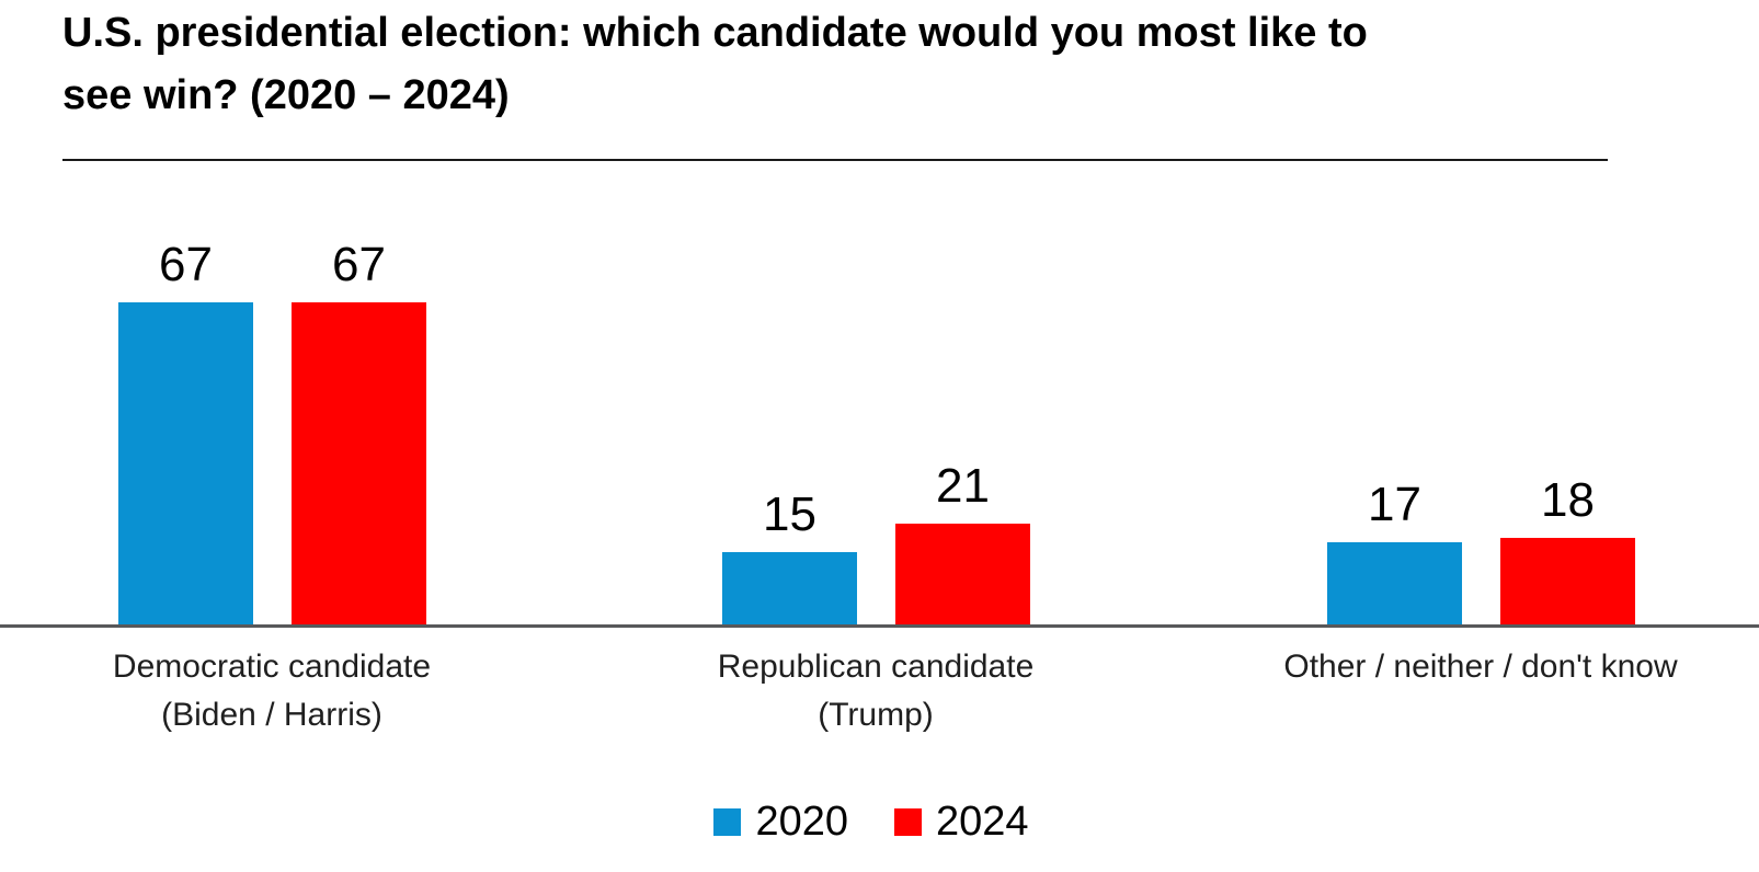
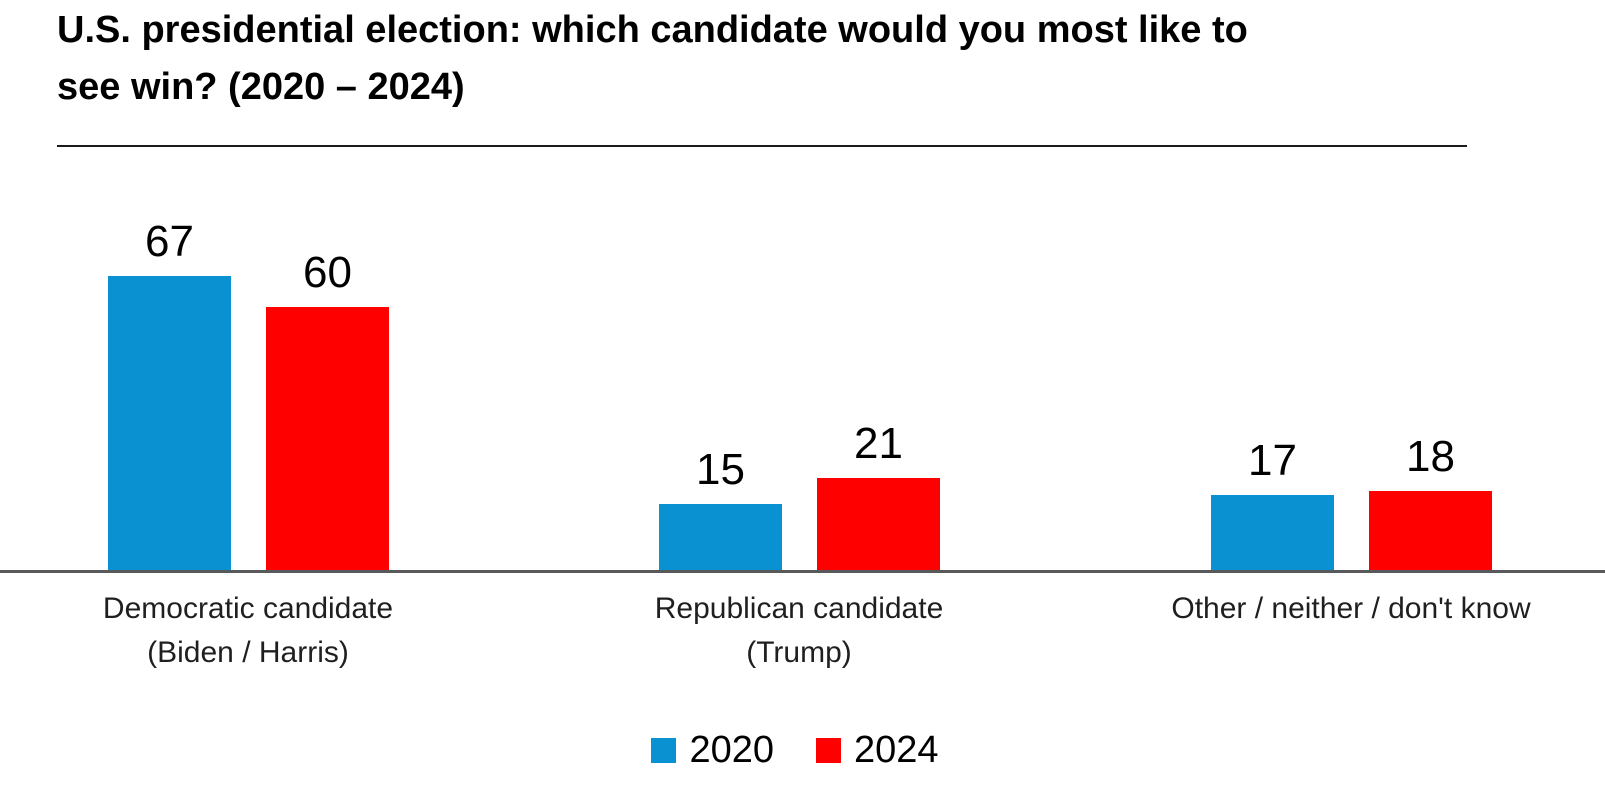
2024/Democratic candidate (Biden / Harris): 67 -> 60
